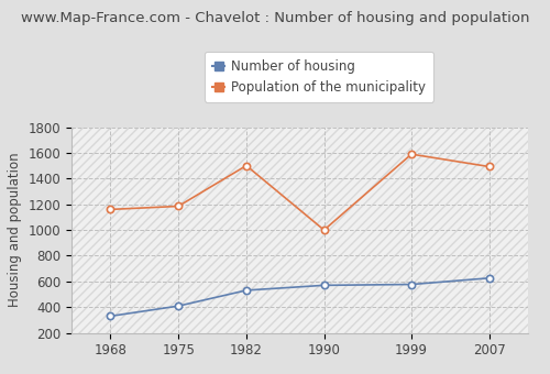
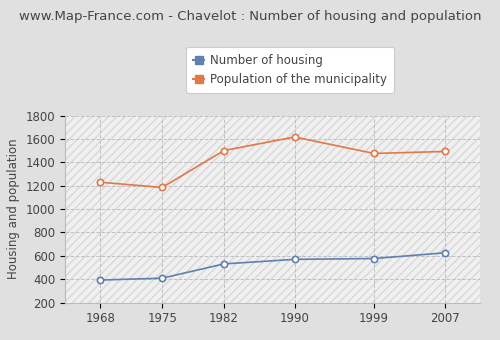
Number of housing/1968: 330 -> 390
Population of the municipality/1968: 1160 -> 1230
Population of the municipality/1990: 1000 -> 1620
Population of the municipality/1999: 1590 -> 1480
